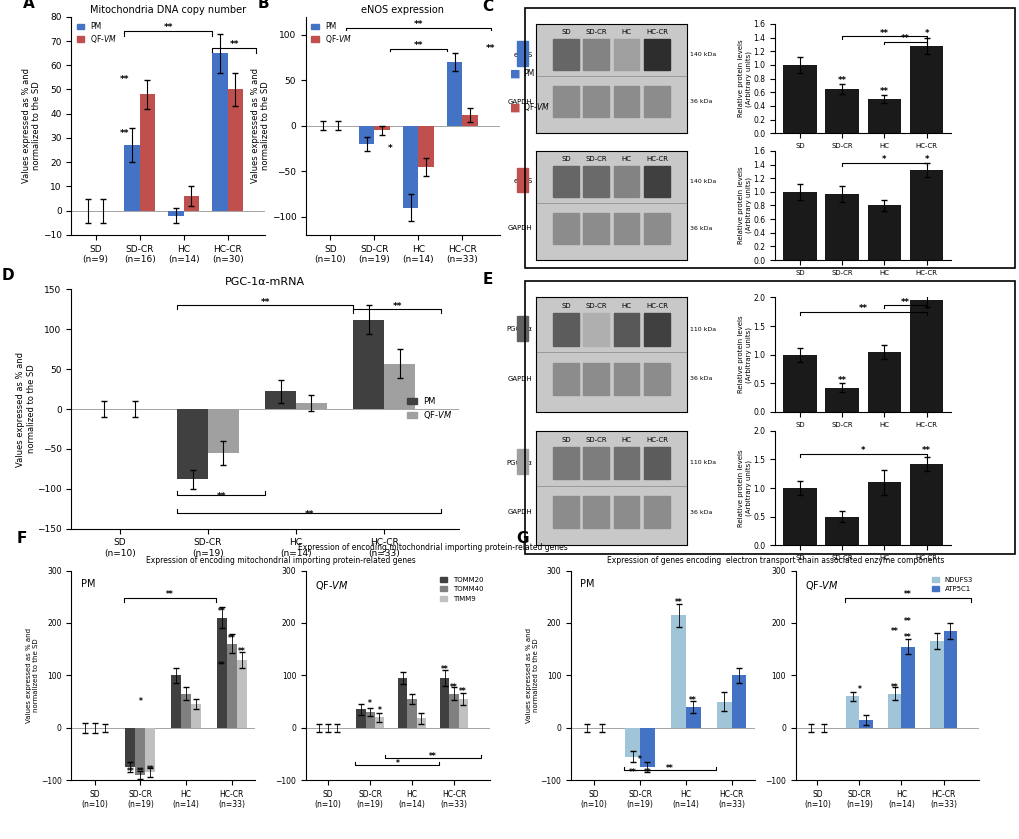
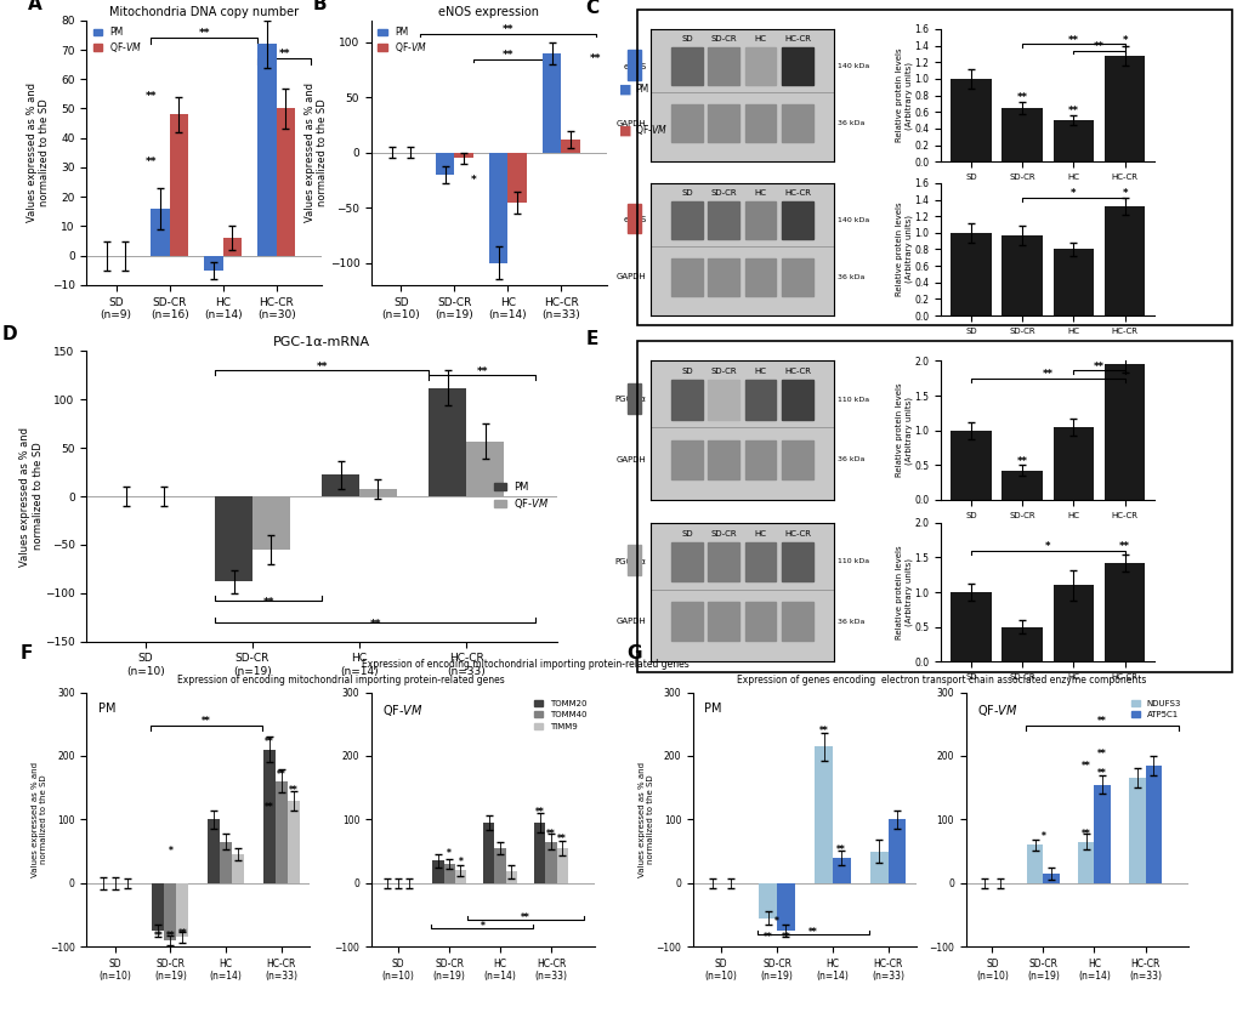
Mitochondria DNA copy number/PM/SD-CR (n=16): 27 -> 16
Mitochondria DNA copy number/PM/HC (n=14): -2 -> -5
Mitochondria DNA copy number/PM/HC-CR (n=30): 65 -> 72
eNOS expression/PM/HC (n=14): -90 -> -100
eNOS expression/PM/HC-CR (n=33): 70 -> 90
